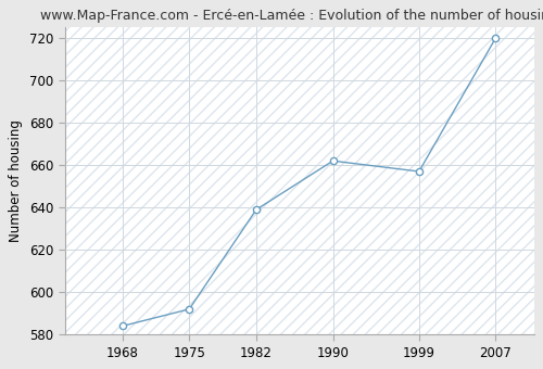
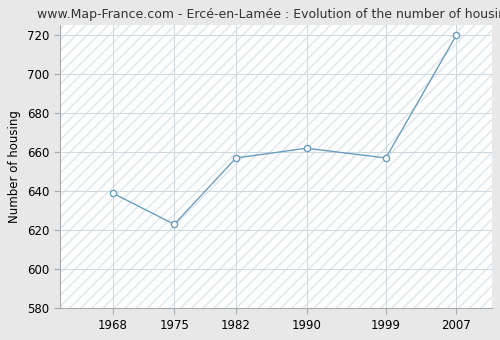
1968: 584 -> 639
1975: 592 -> 623
1982: 639 -> 657
